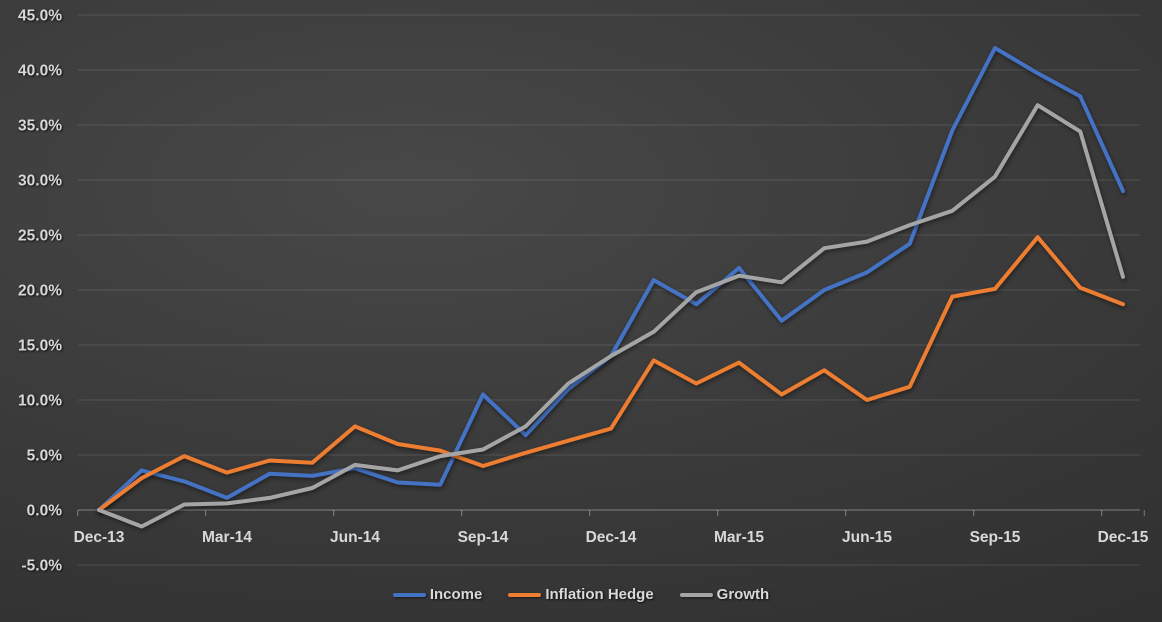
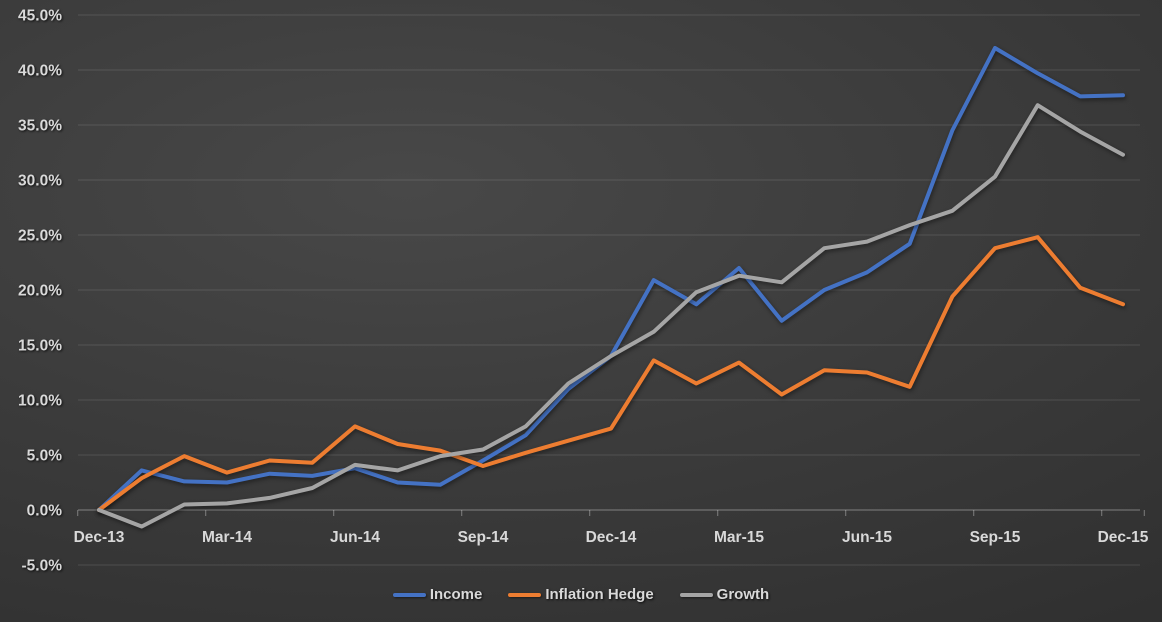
Income/Mar-14: 1.1% -> 2.5%
Income/Sep-14: 10.5% -> 4.5%
Inflation Hedge/Jun-15: 10.0% -> 12.5%
Inflation Hedge/Sep-15: 20.1% -> 23.8%
Income/Dec-15: 29.0% -> 37.7%
Growth/Dec-15: 21.2% -> 32.3%
